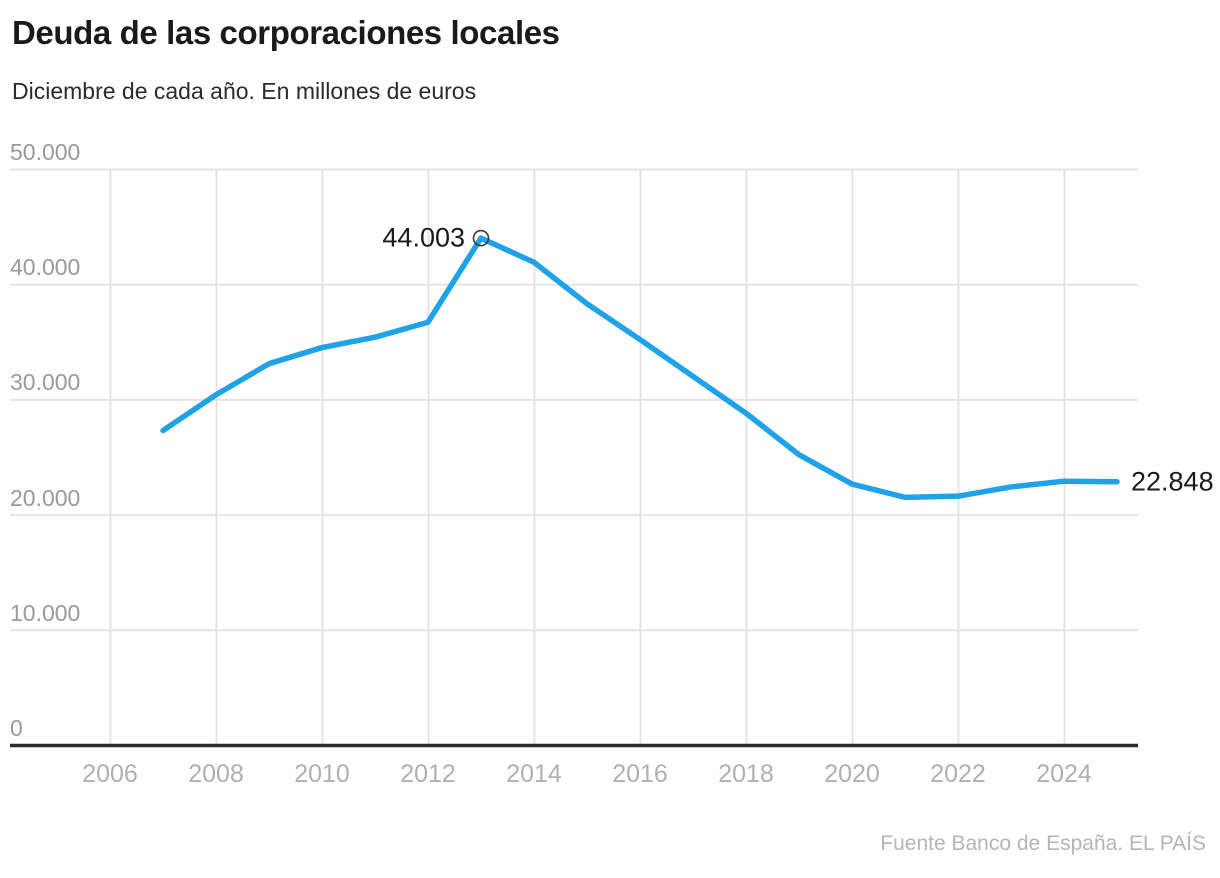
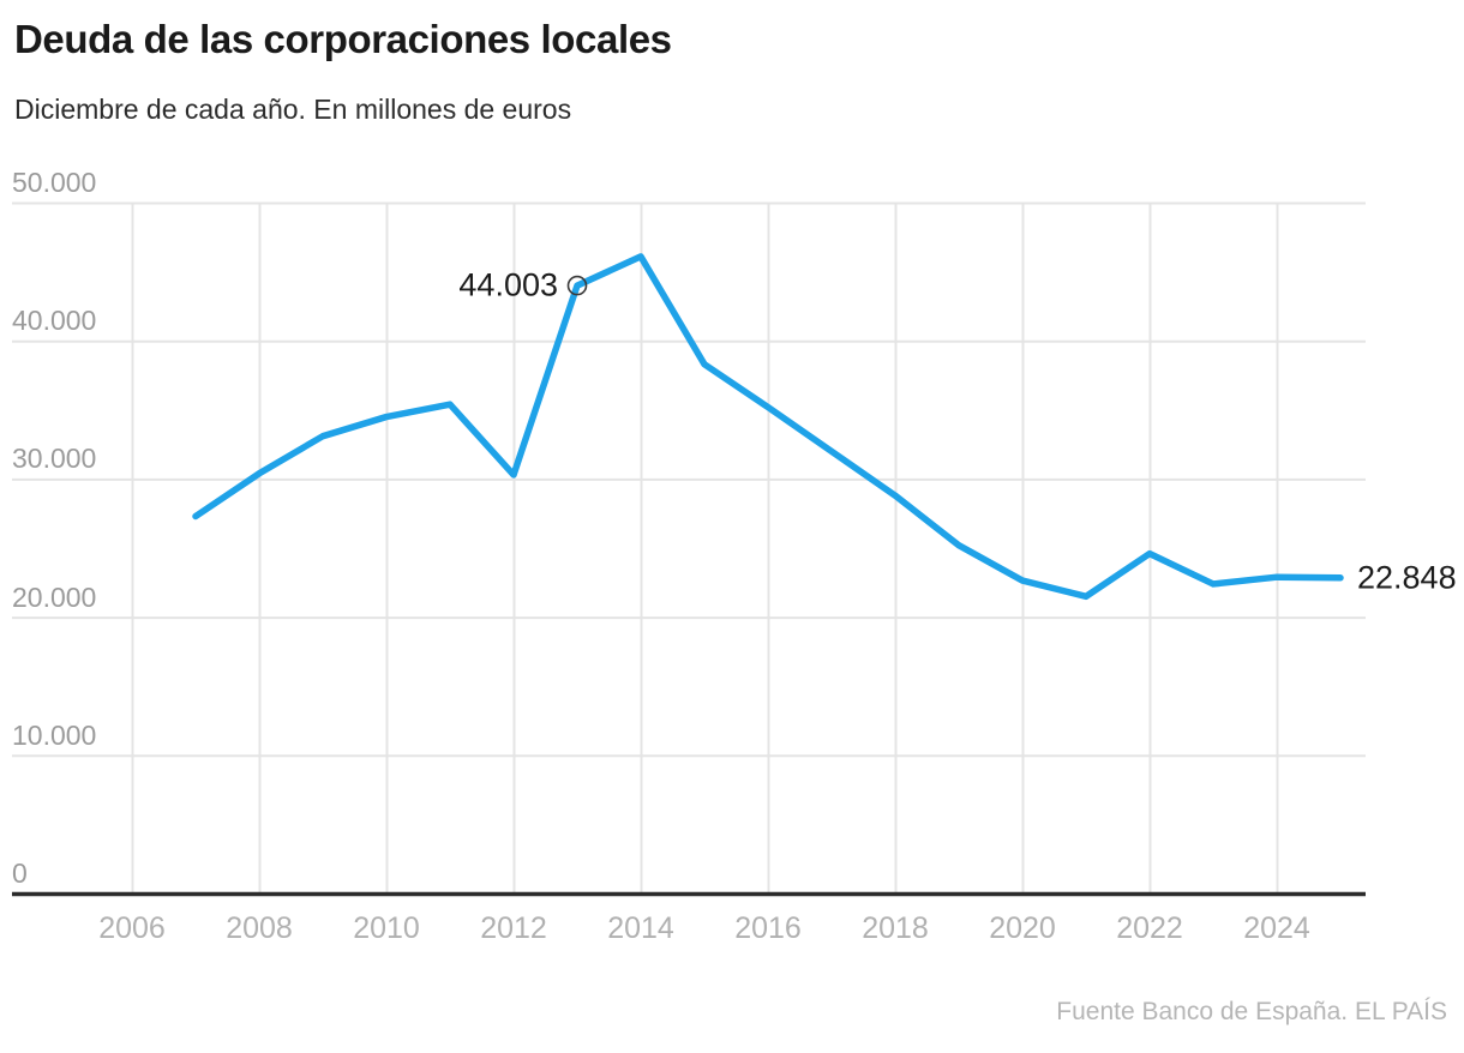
2012: 36700 -> 30300
2014: 41900 -> 46100
2022: 21600 -> 24600
